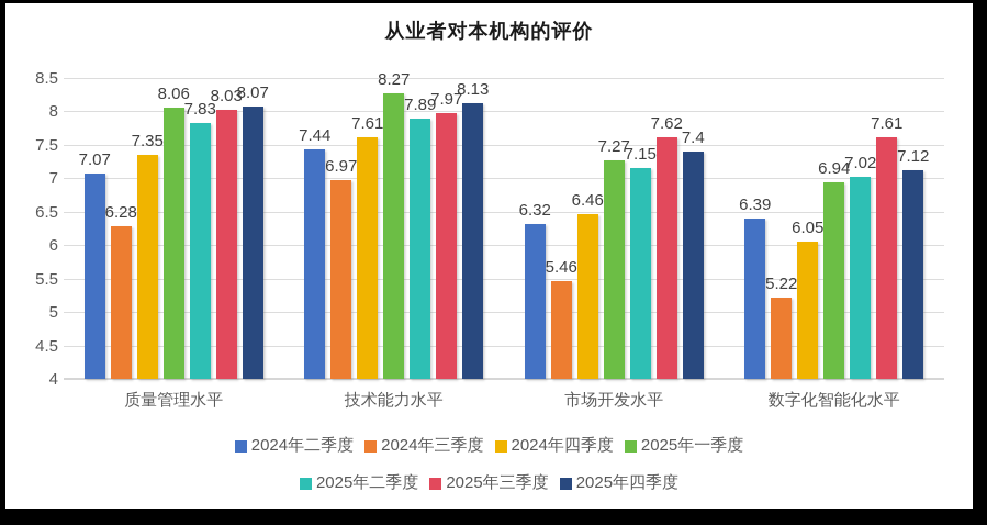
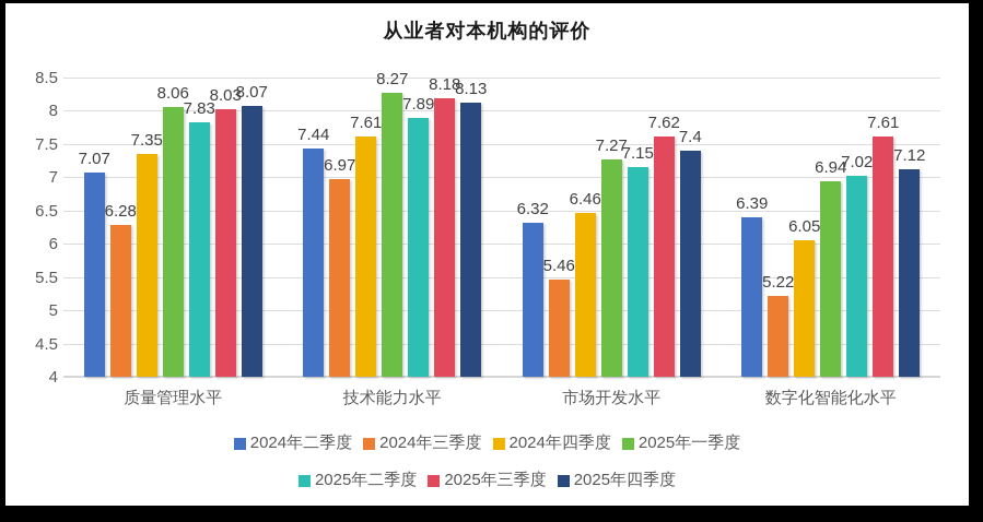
2025年三季度/技术能力水平: 7.97 -> 8.18
